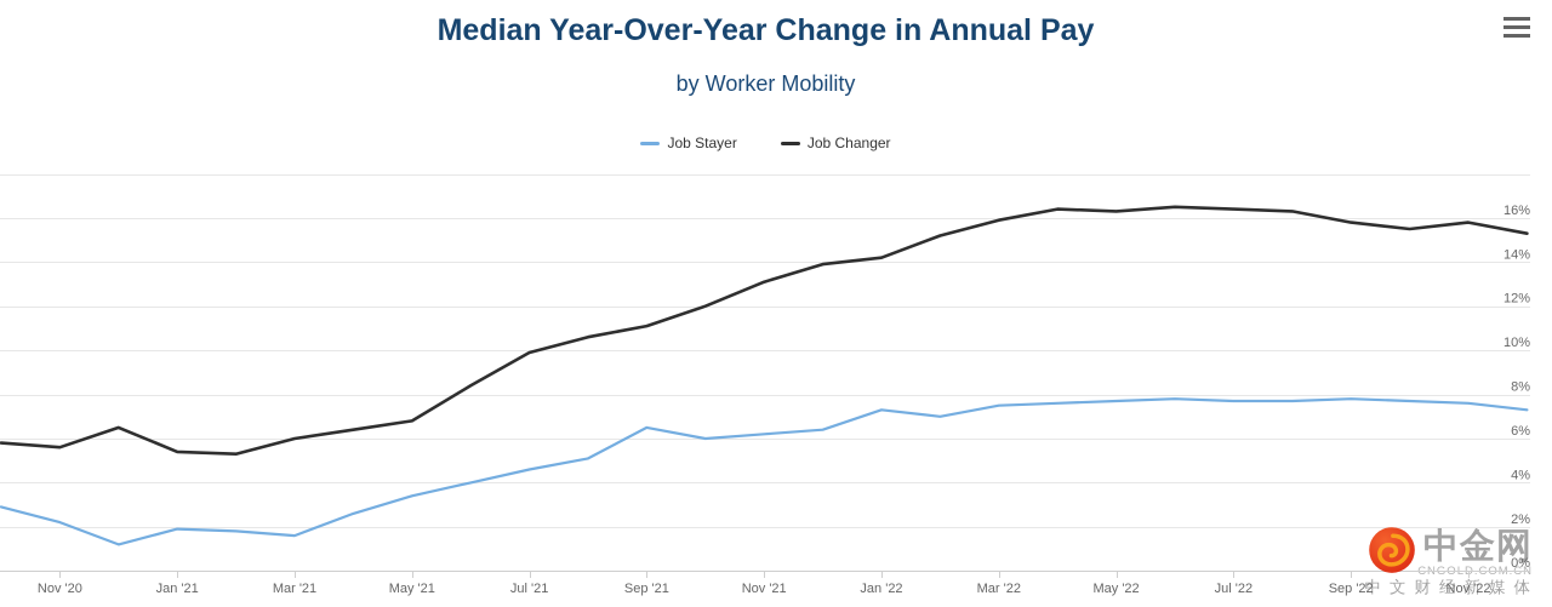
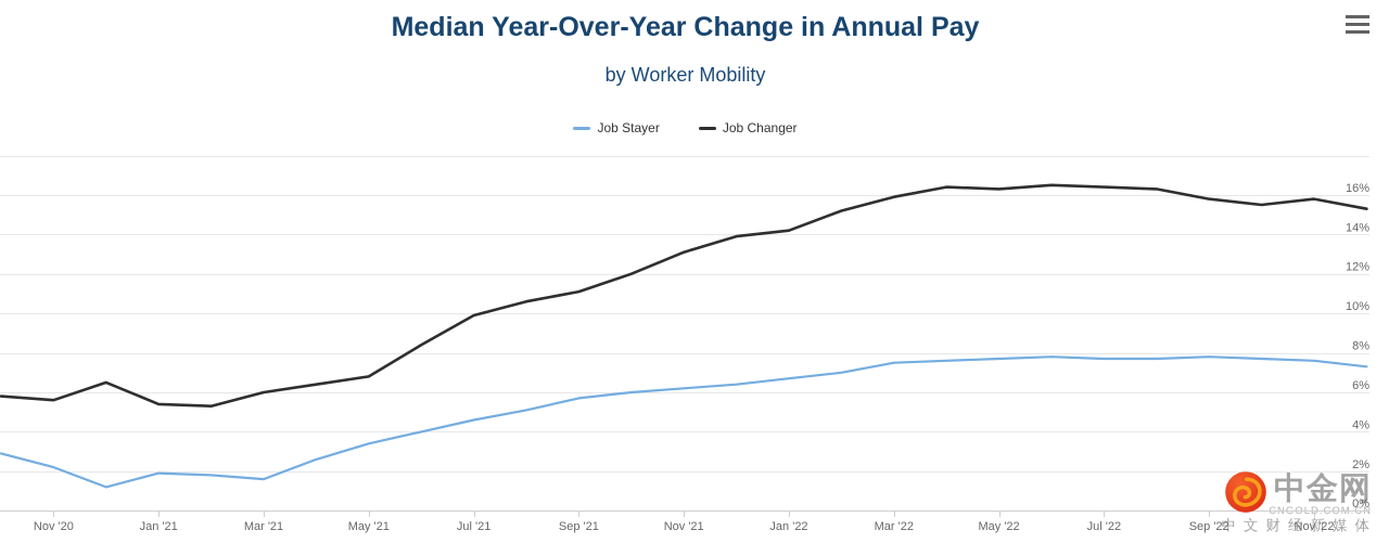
Job Stayer/Sep '21: 6.5% -> 5.7%
Job Stayer/Jan '22: 7.3% -> 6.7%
